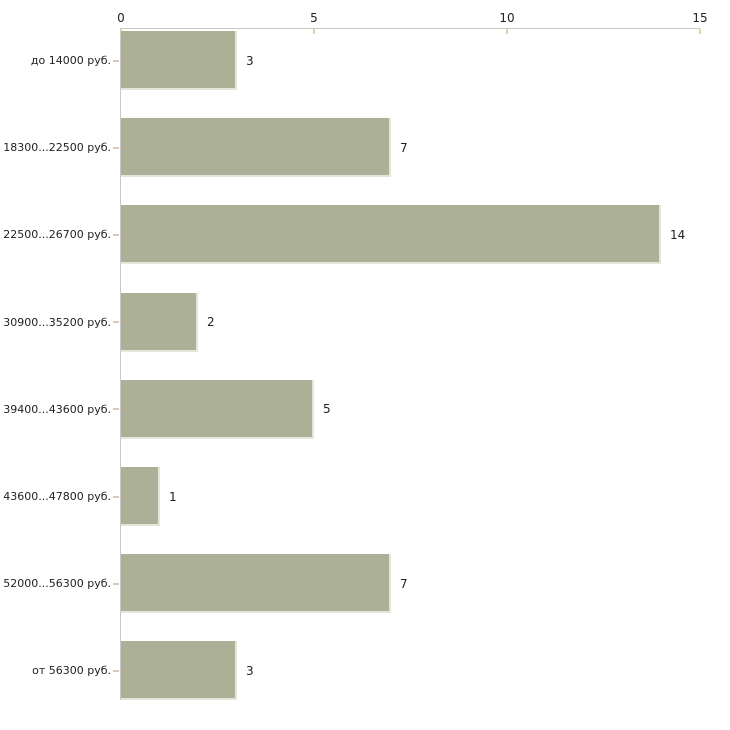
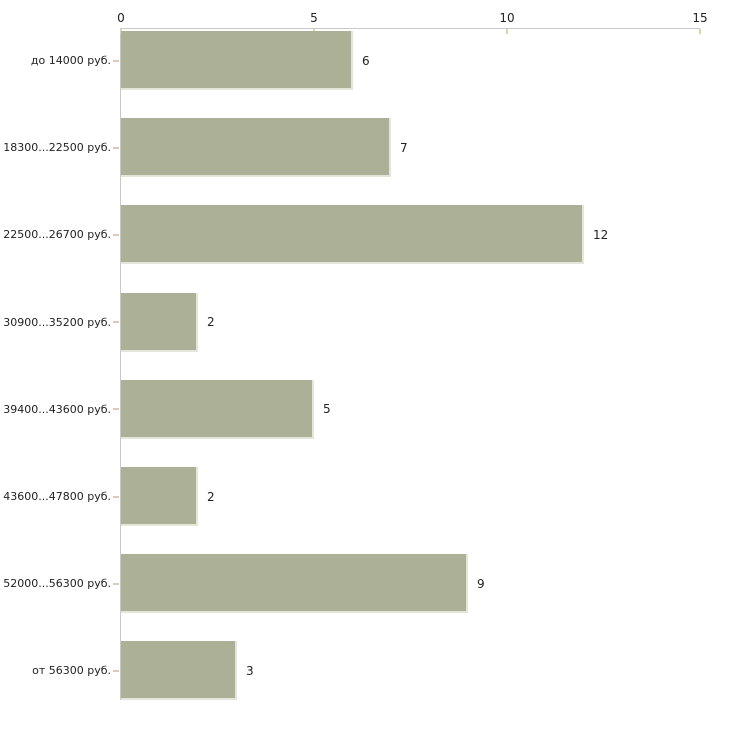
до 14000 руб.: 3 -> 6
22500...26700 руб.: 14 -> 12
43600...47800 руб.: 1 -> 2
52000...56300 руб.: 7 -> 9
